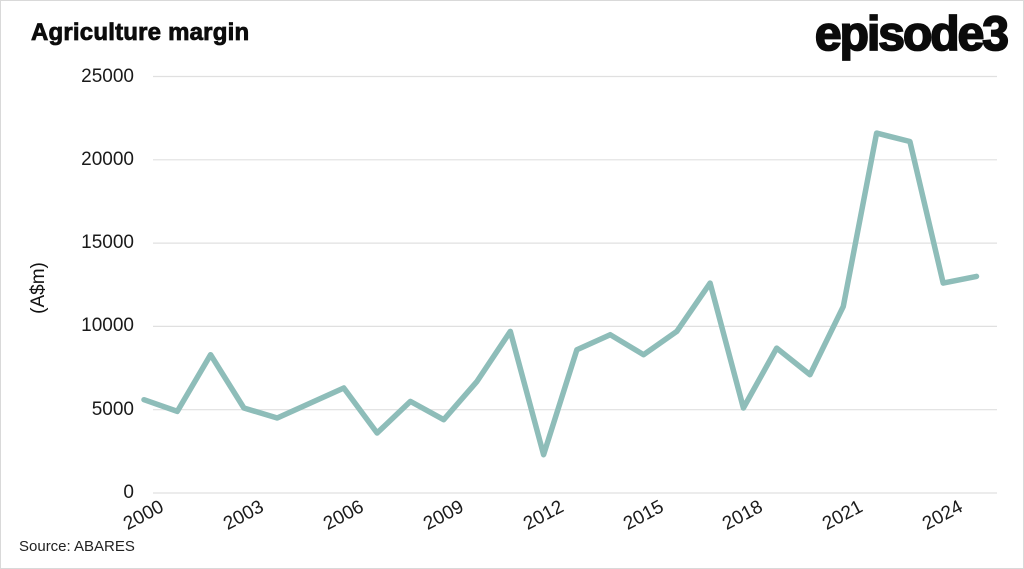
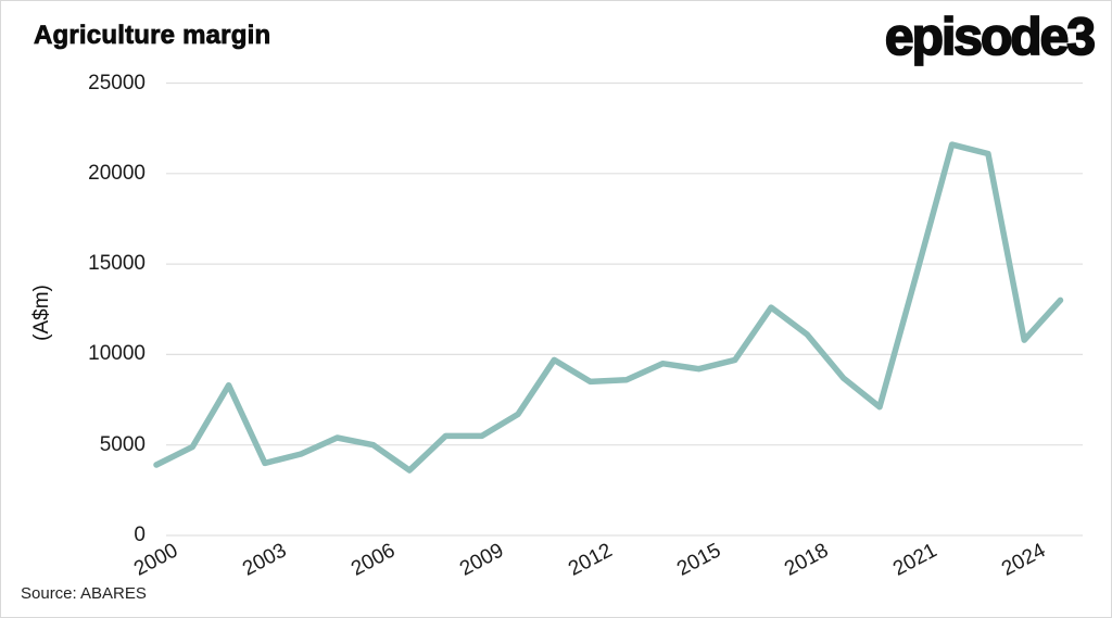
2000: 5600 -> 3900
2003: 5100 -> 4000
2006: 6300 -> 5000
2009: 4400 -> 5500
2012: 2300 -> 8500
2015: 8300 -> 9200
2018: 5100 -> 11100
2021: 11200 -> 14300
2024: 12600 -> 10800
